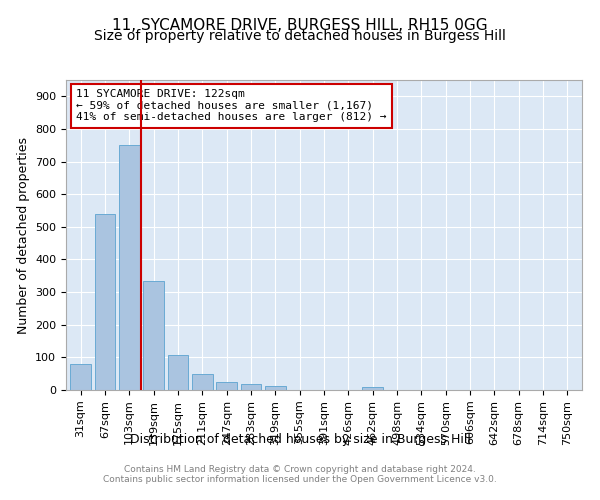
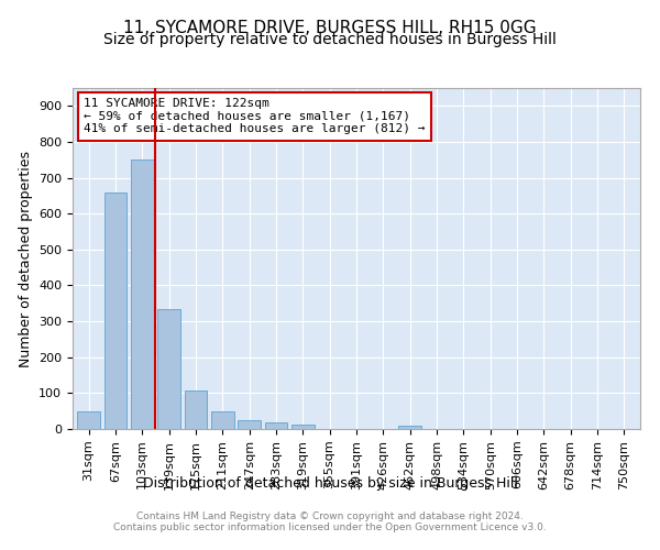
31sqm: 80 -> 50
67sqm: 540 -> 660
